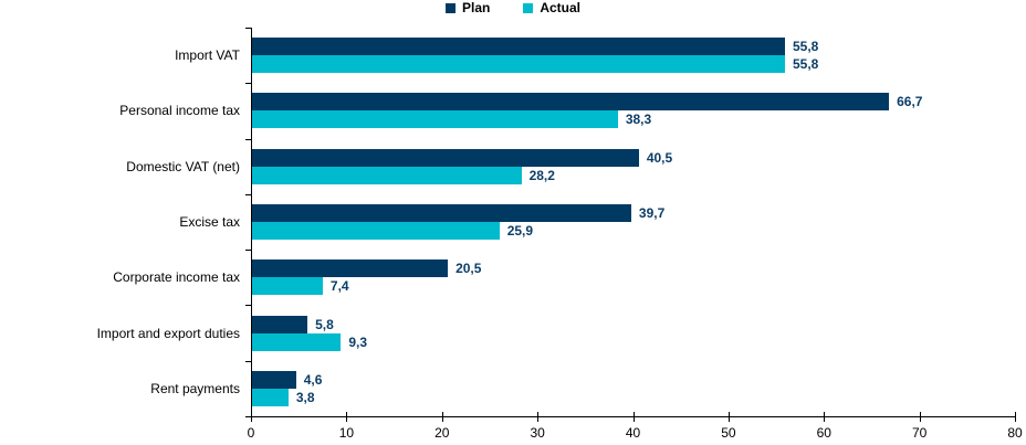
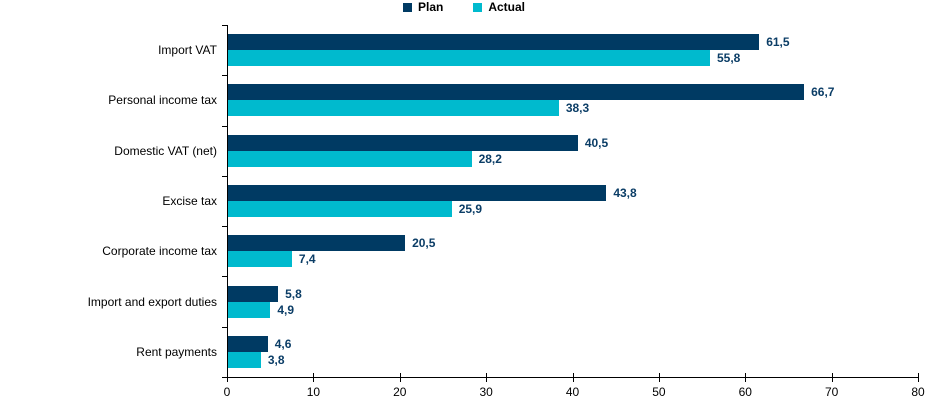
Plan/Import VAT: 55,8 -> 61,5
Plan/Excise tax: 39,7 -> 43,8
Actual/Import and export duties: 9,3 -> 4,9
